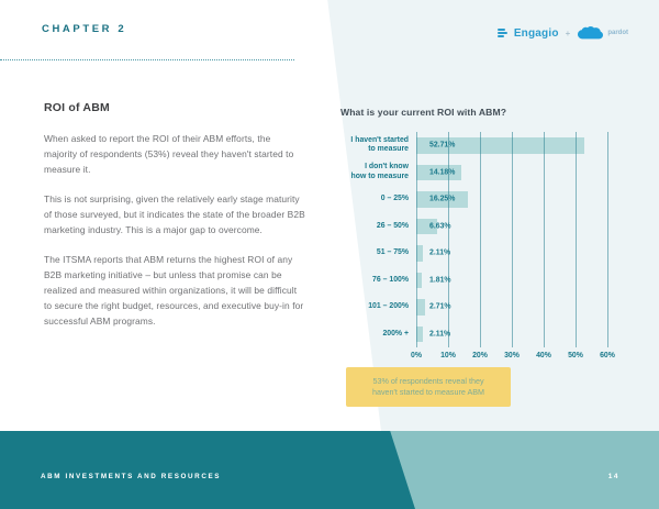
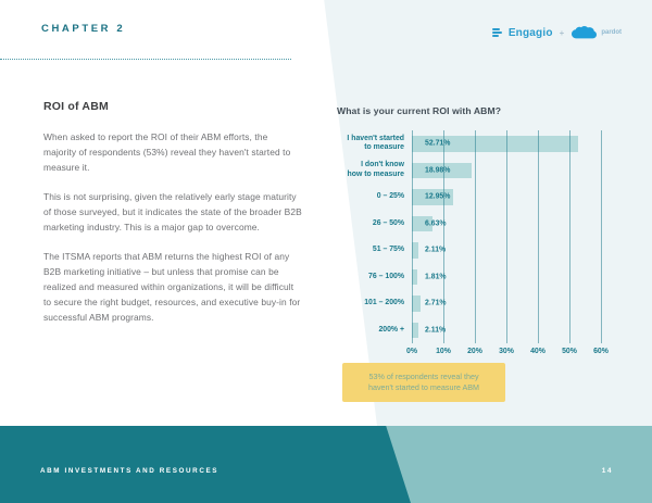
I don't know how to measure: 14.18% -> 18.98%
0 – 25%: 16.25% -> 12.95%
